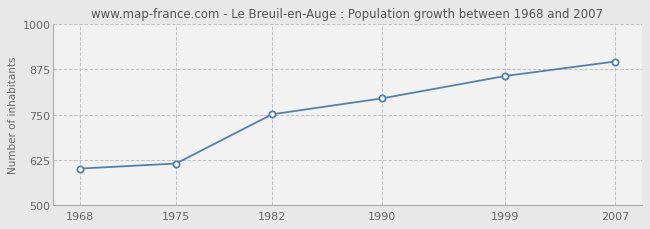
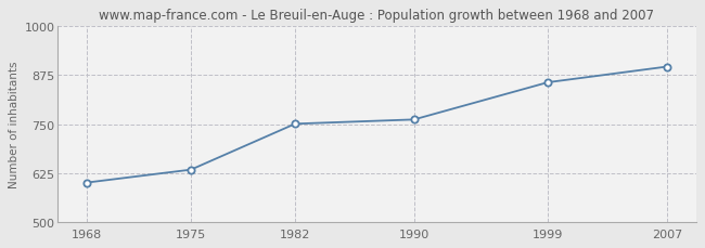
1975: 615 -> 634
1990: 795 -> 762
